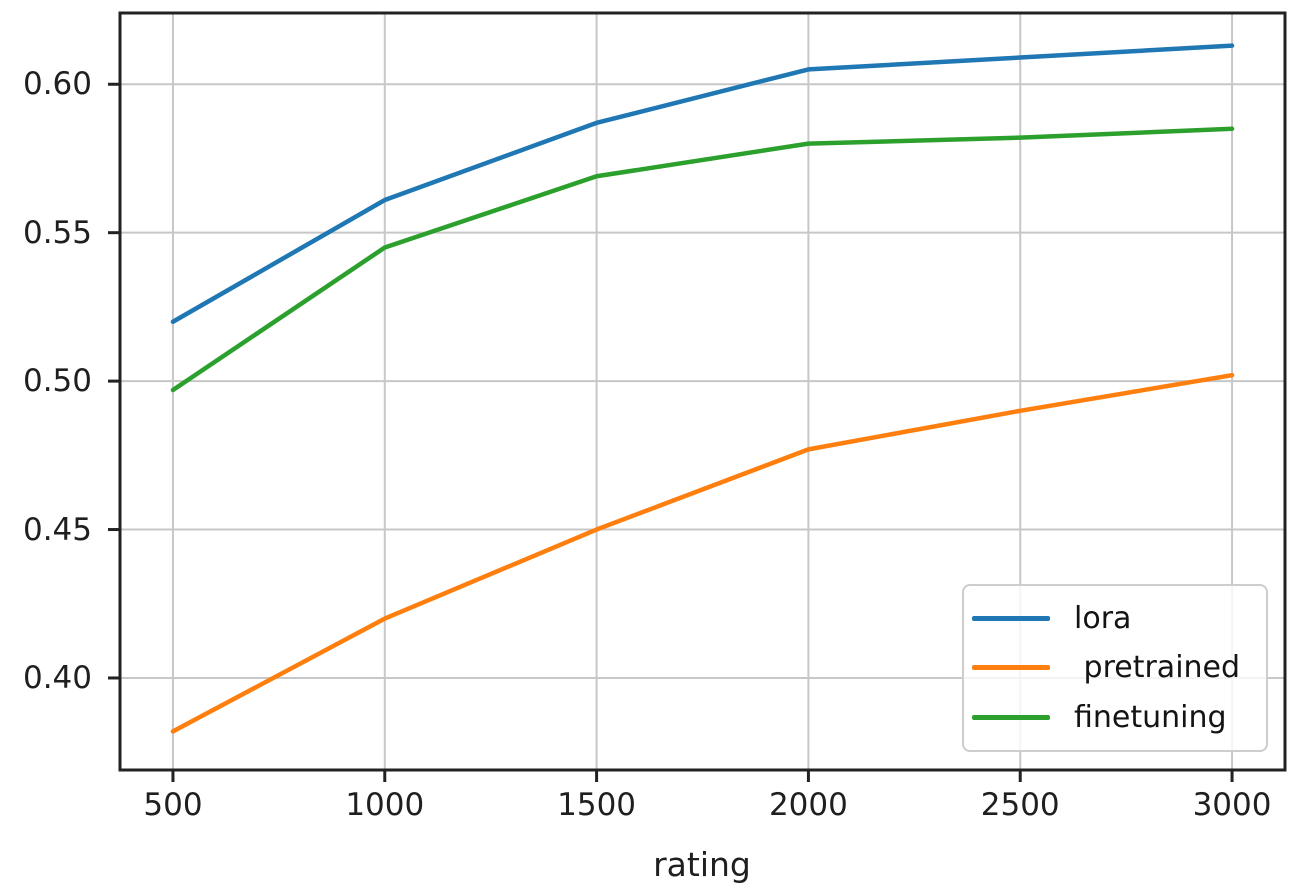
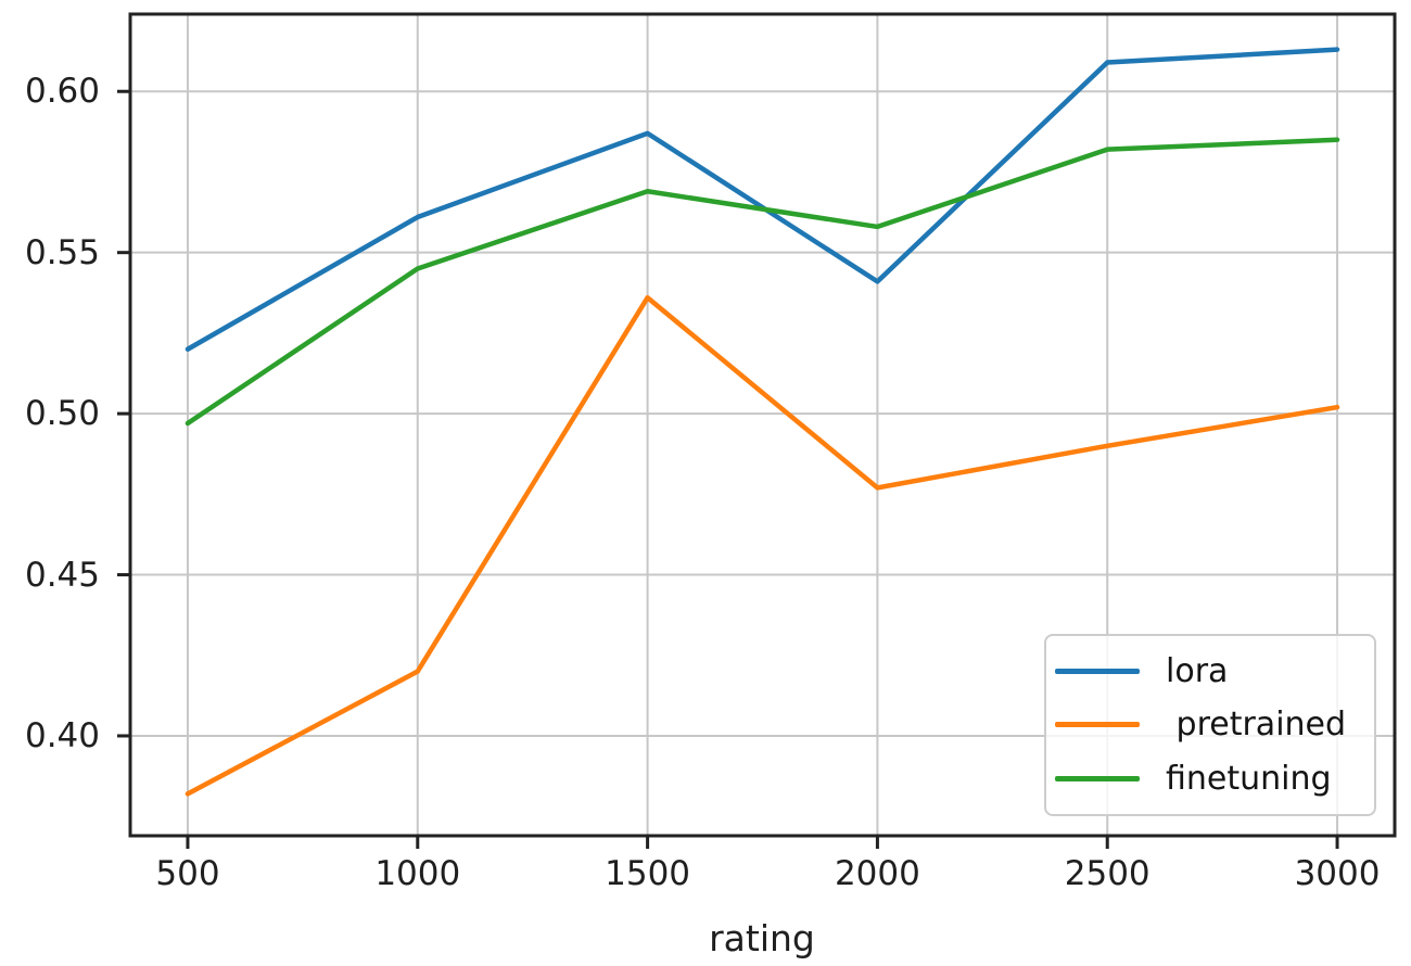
pretrained/1500: 0.450 -> 0.536
lora/2000: 0.605 -> 0.541
finetuning/2000: 0.580 -> 0.558
